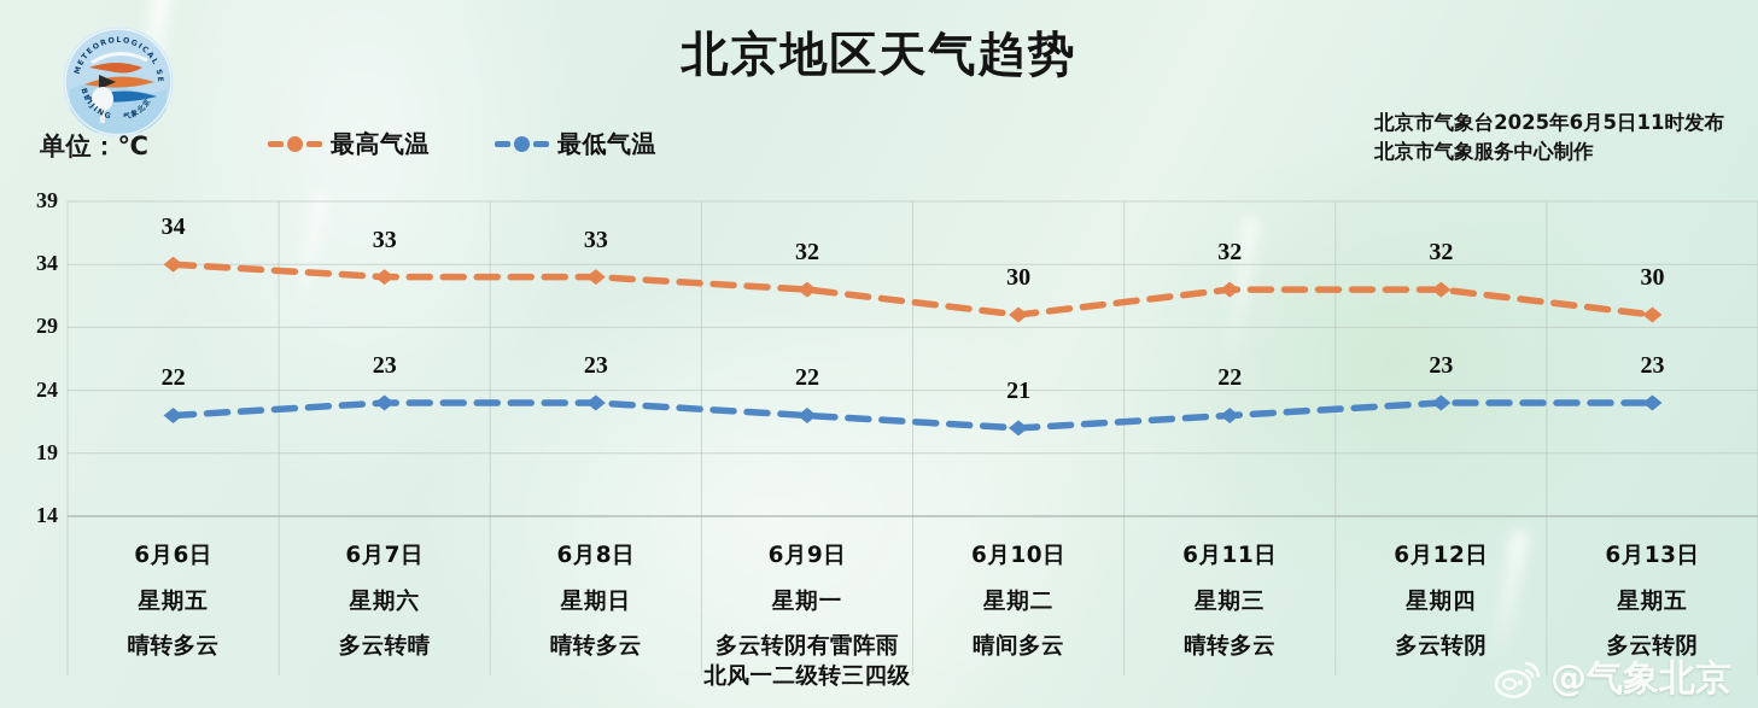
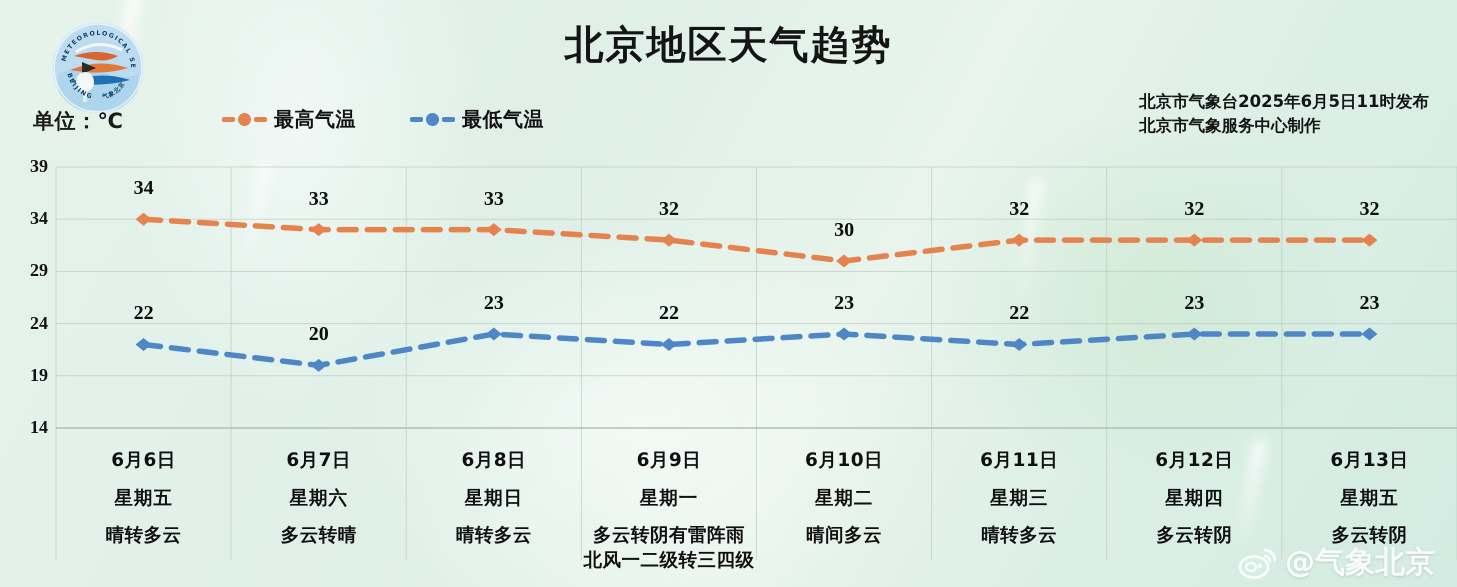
最低气温/6月7日: 23 -> 20
最低气温/6月10日: 21 -> 23
最高气温/6月13日: 30 -> 32
